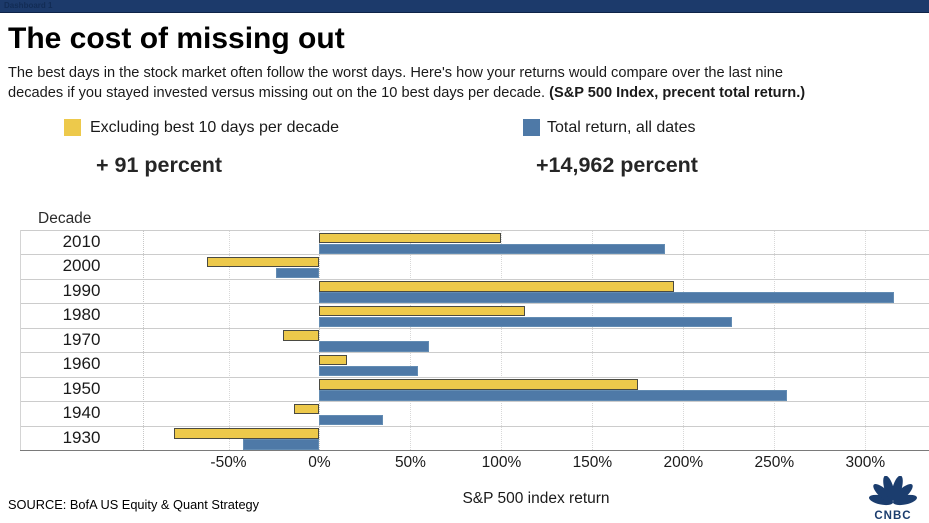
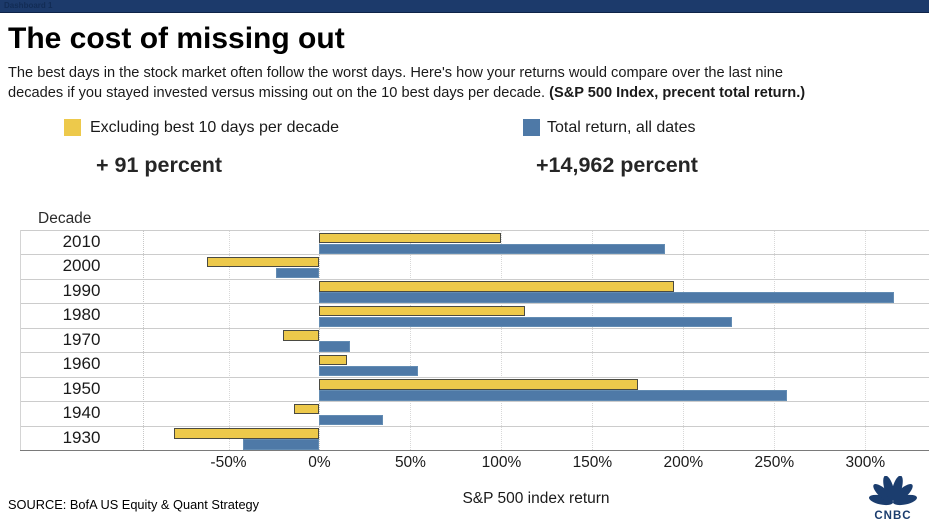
Total return, all dates/1970: 60% -> 17%
